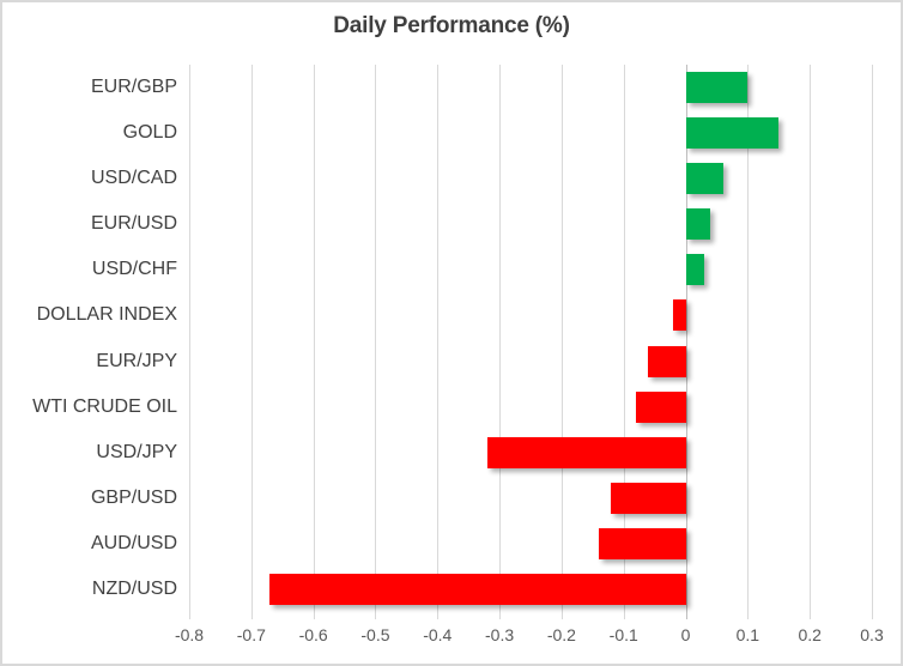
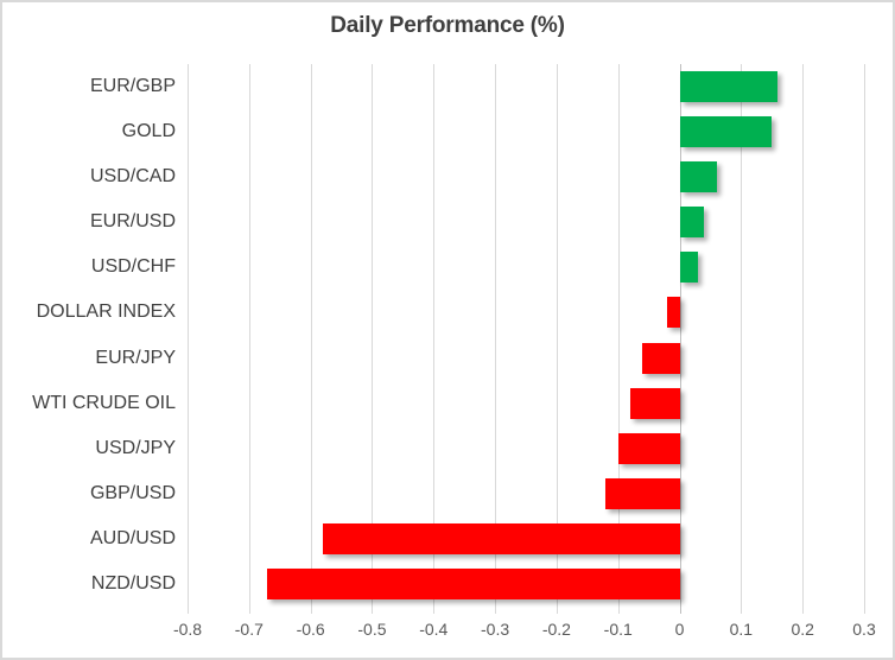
EUR/GBP: 0.10 -> 0.16
USD/JPY: -0.32 -> -0.10
AUD/USD: -0.14 -> -0.58
